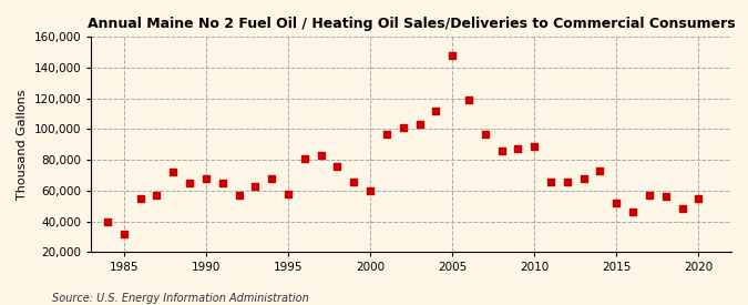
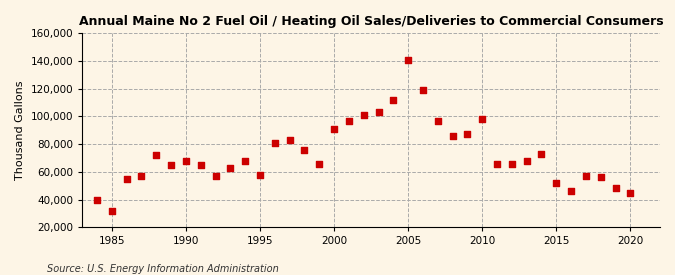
2000: 60,000 -> 91,000
2005: 148,000 -> 141,000
2010: 89,000 -> 98,000
2020: 55,000 -> 45,000
